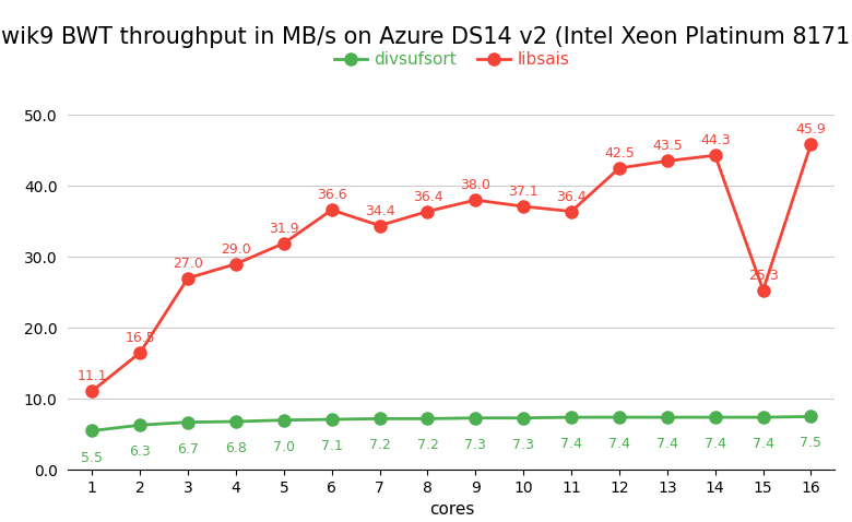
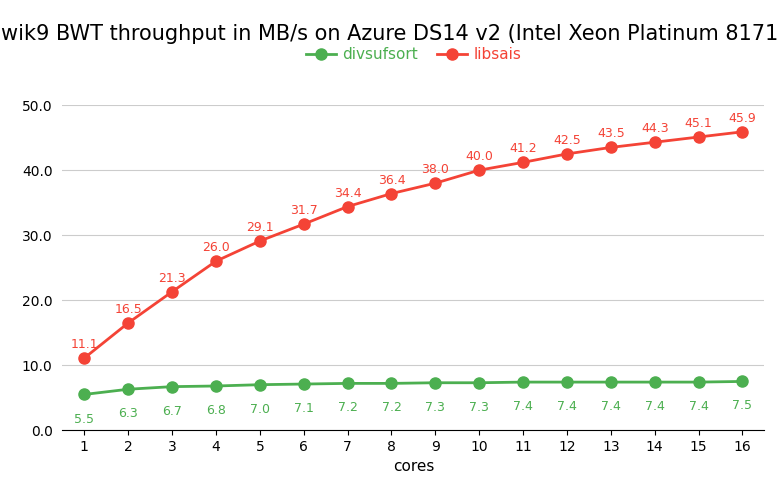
libsais/3: 27.0 -> 21.3
libsais/4: 29.0 -> 26.0
libsais/5: 31.9 -> 29.1
libsais/6: 36.6 -> 31.7
libsais/10: 37.1 -> 40.0
libsais/11: 36.4 -> 41.2
libsais/15: 25.3 -> 45.1
